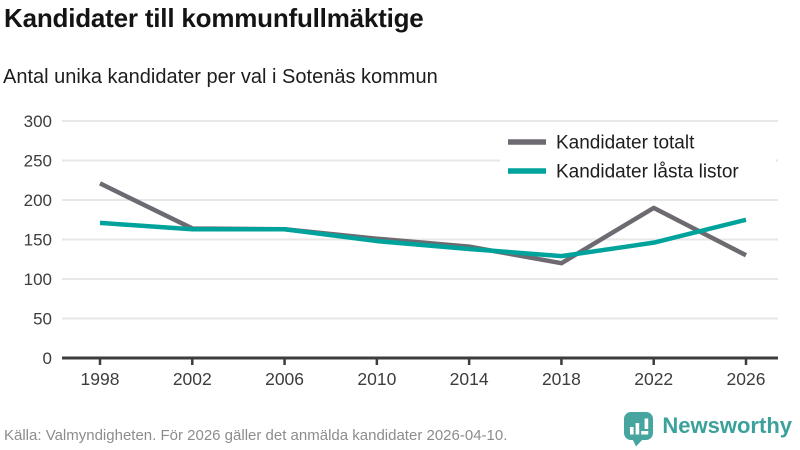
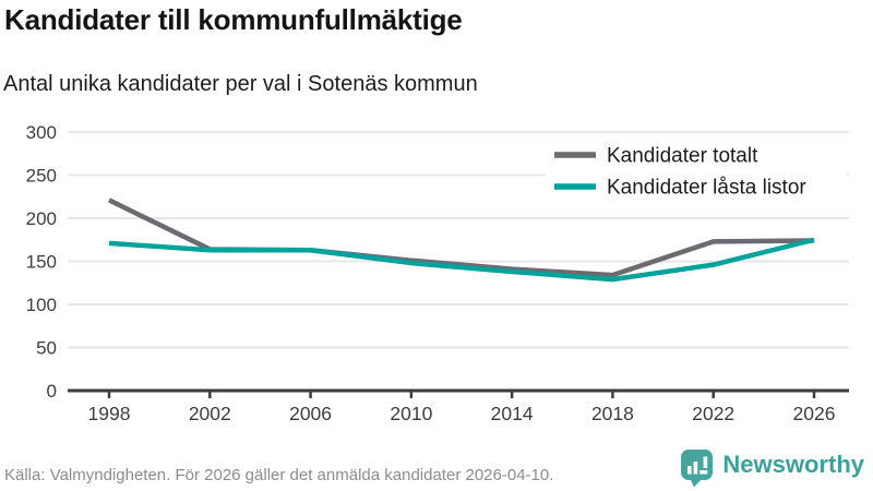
Kandidater totalt/2018: 120 -> 130
Kandidater totalt/2022: 190 -> 170
Kandidater totalt/2026: 130 -> 170
